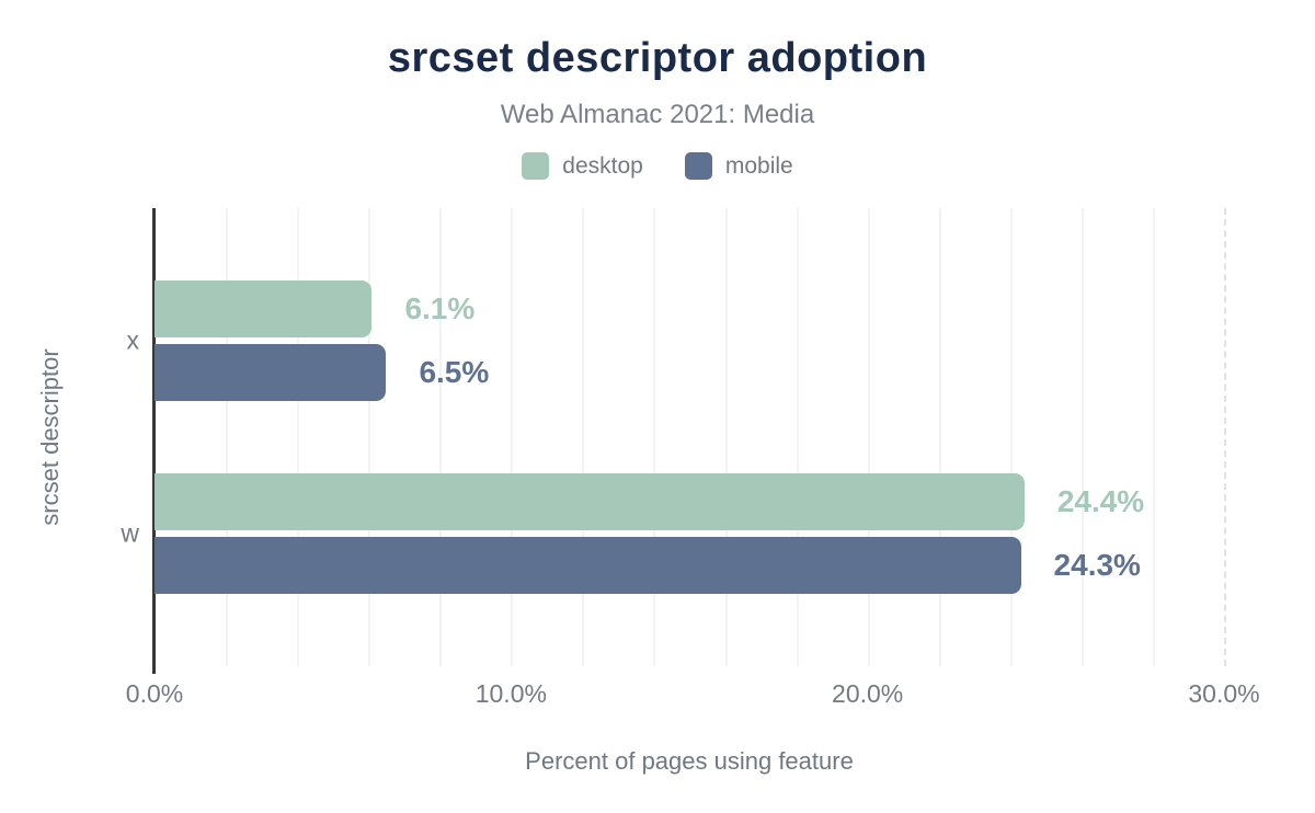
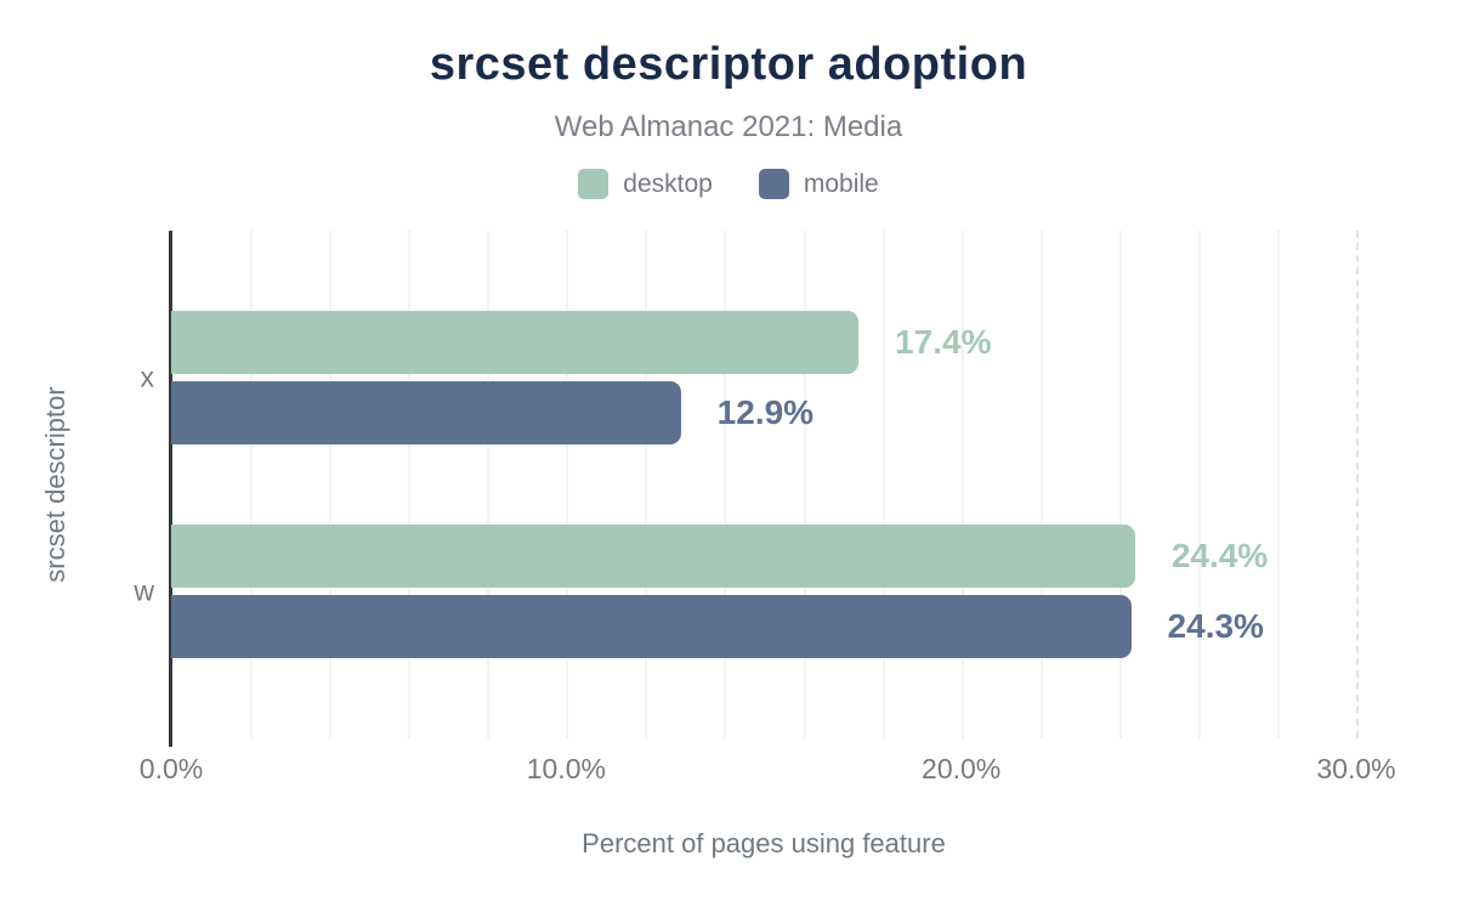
desktop/x: 6.1% -> 17.4%
mobile/x: 6.5% -> 12.9%
